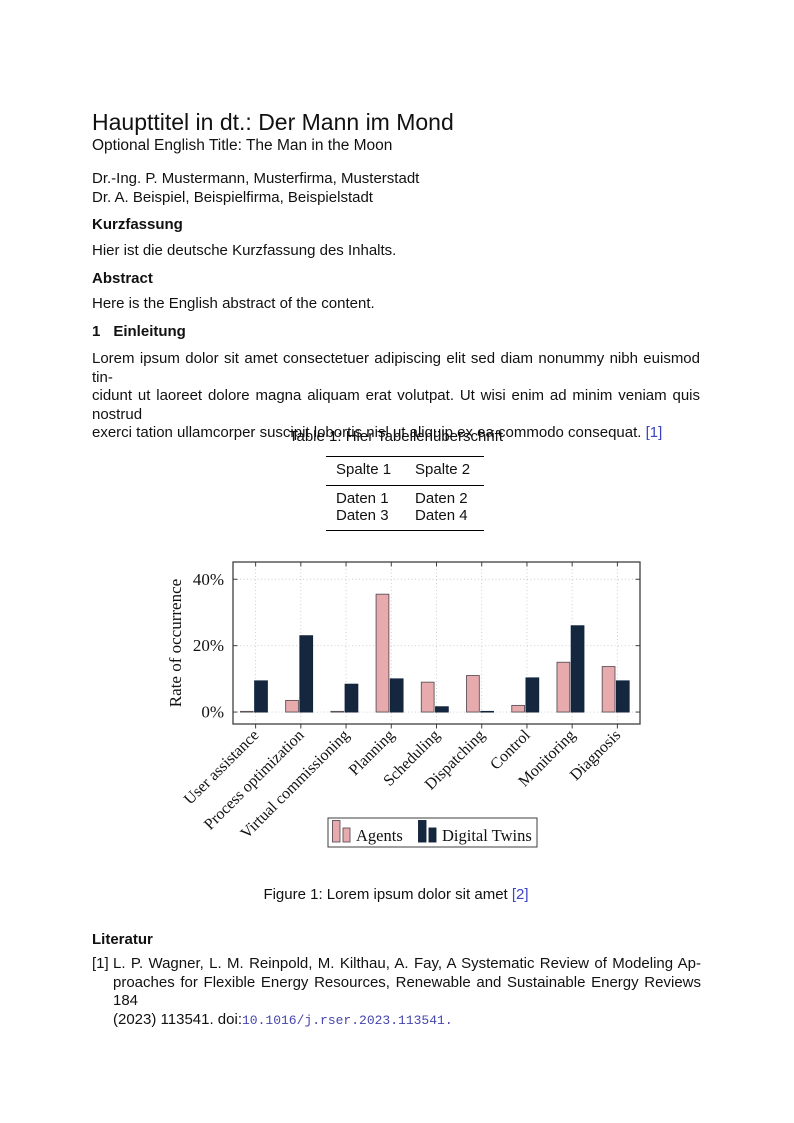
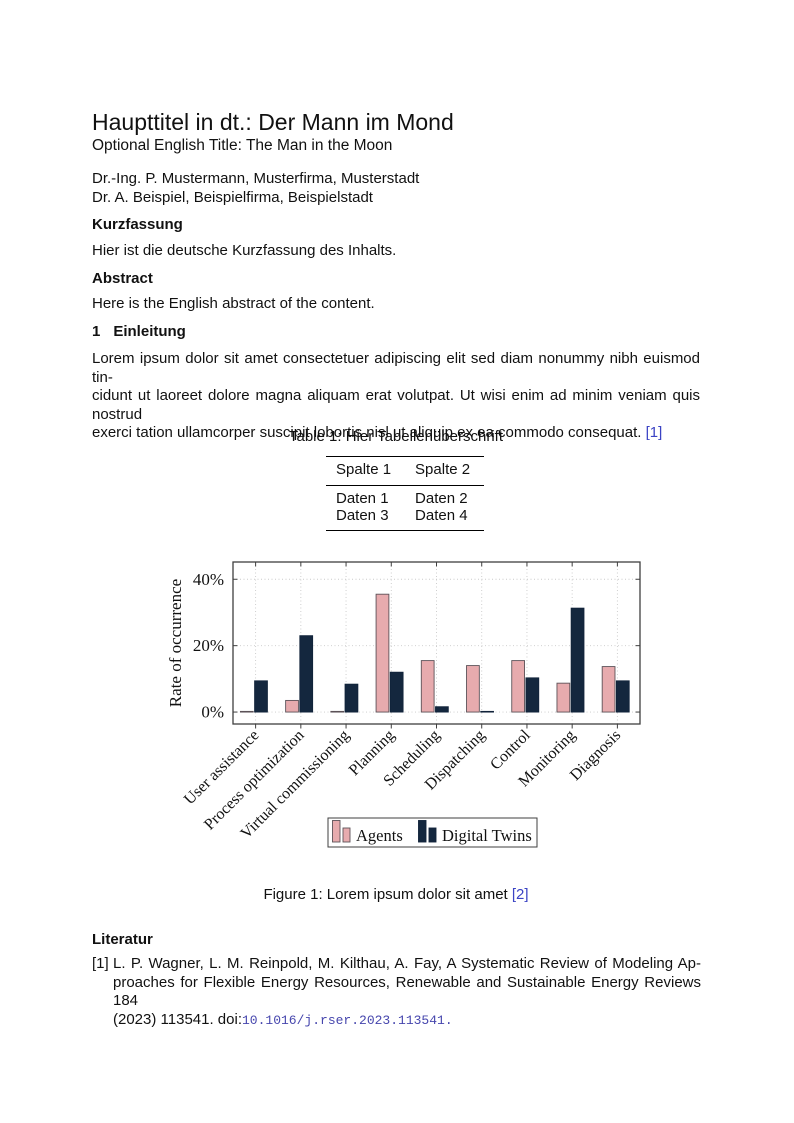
Digital Twins/Planning: 10% -> 12%
Agents/Scheduling: 9% -> 16%
Agents/Dispatching: 11% -> 14%
Agents/Control: 2% -> 16%
Agents/Monitoring: 15% -> 9%
Digital Twins/Monitoring: 26% -> 31%
